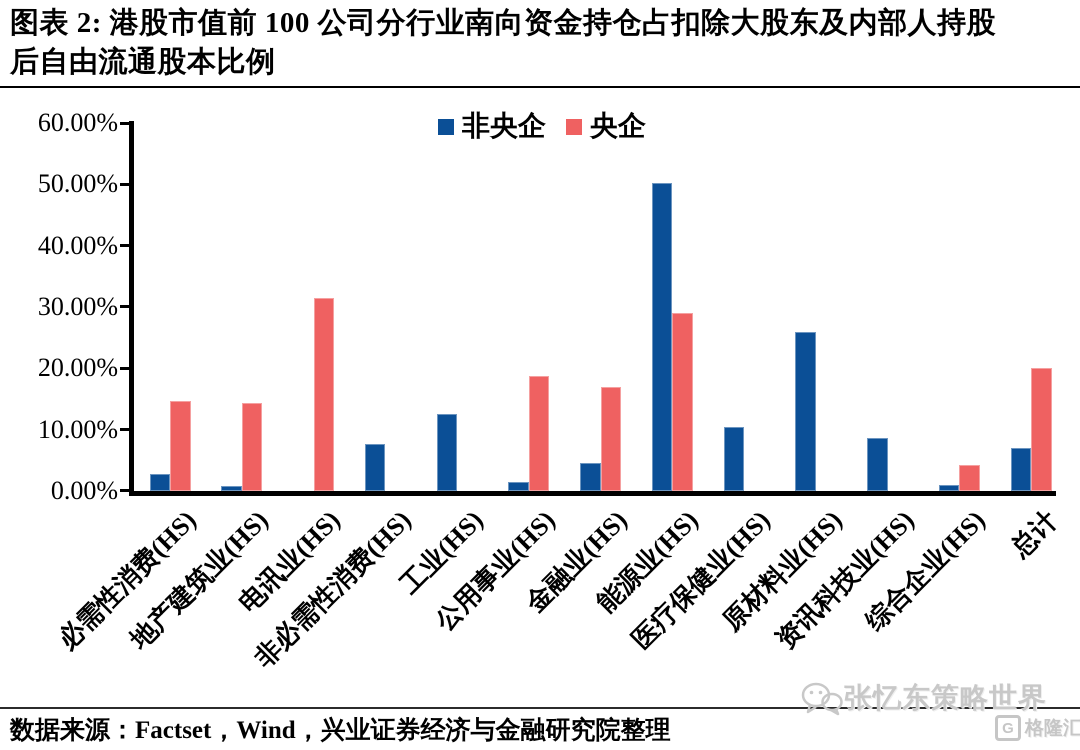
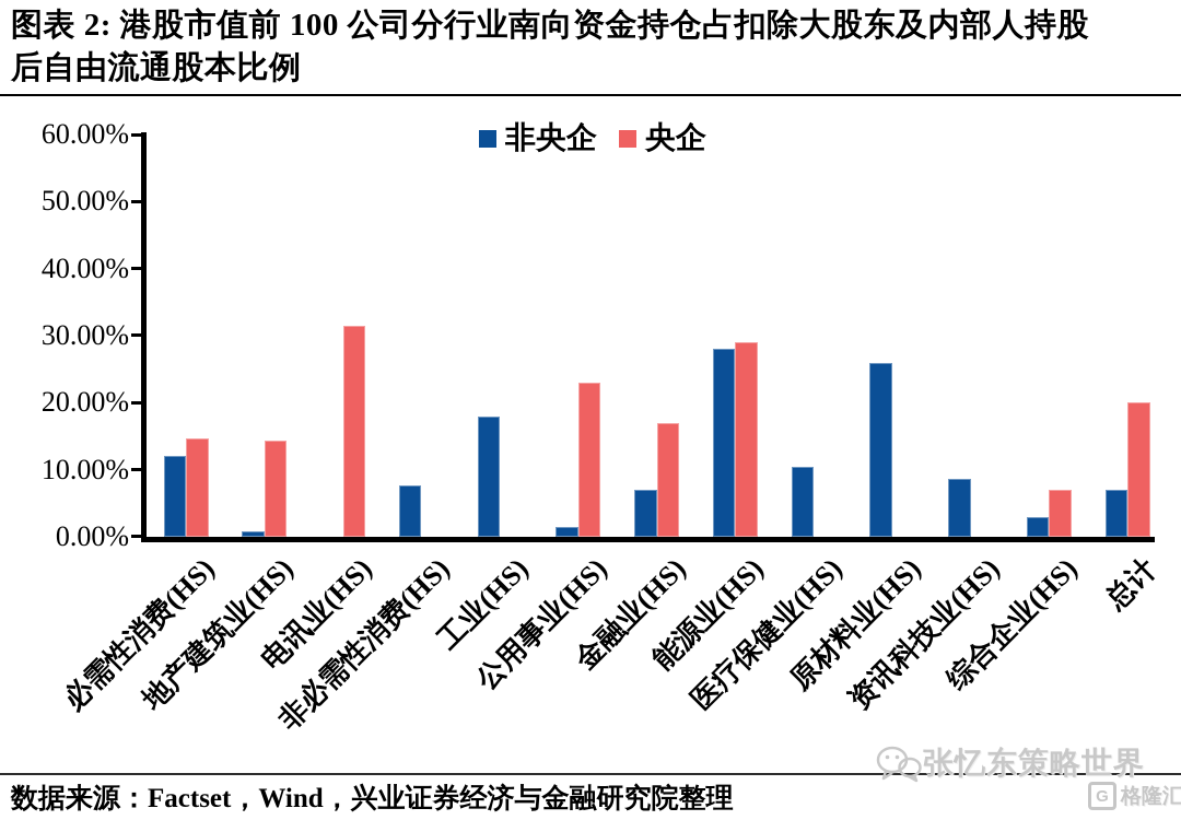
非央企/必需性消费(HS): 3% -> 12%
非央企/工业(HS): 13% -> 18%
央企/公用事业(HS): 19% -> 23%
非央企/金融业(HS): 4% -> 7%
非央企/能源业(HS): 50% -> 28%
非央企/综合企业(HS): 1% -> 3%
央企/综合企业(HS): 4% -> 7%
